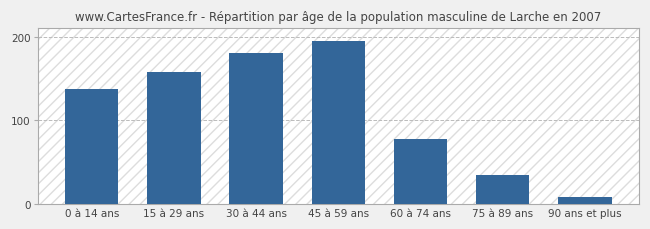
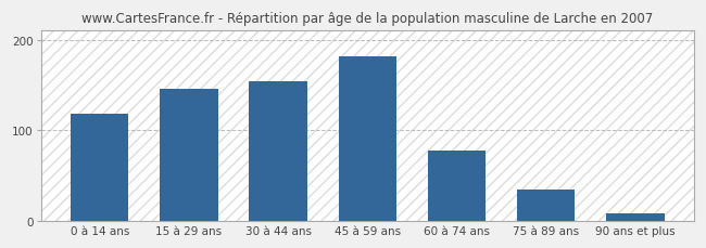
0 à 14 ans: 138 -> 118
15 à 29 ans: 158 -> 146
30 à 44 ans: 180 -> 154
45 à 59 ans: 195 -> 182
